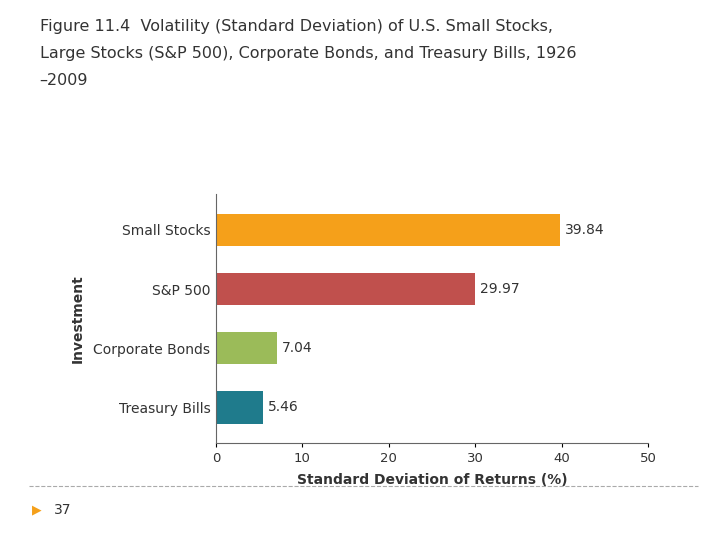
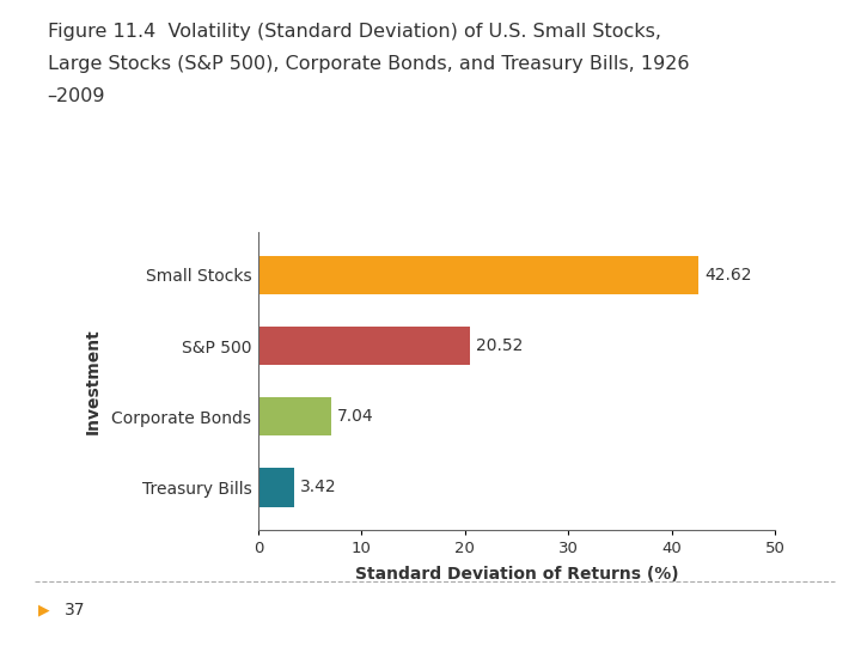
Small Stocks: 39.84 -> 42.62
S&P 500: 29.97 -> 20.52
Treasury Bills: 5.46 -> 3.42
